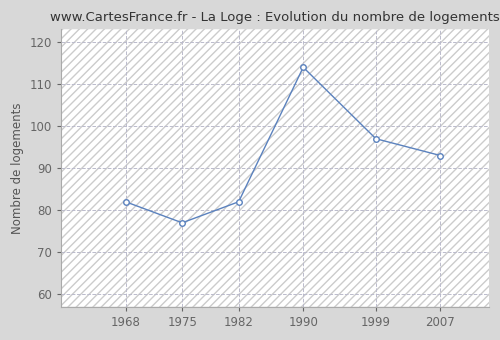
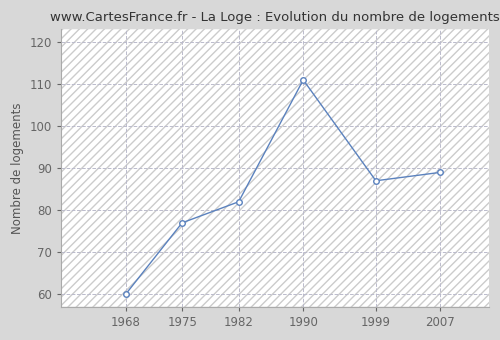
1968: 82 -> 60
1990: 114 -> 111
1999: 97 -> 87
2007: 93 -> 89
